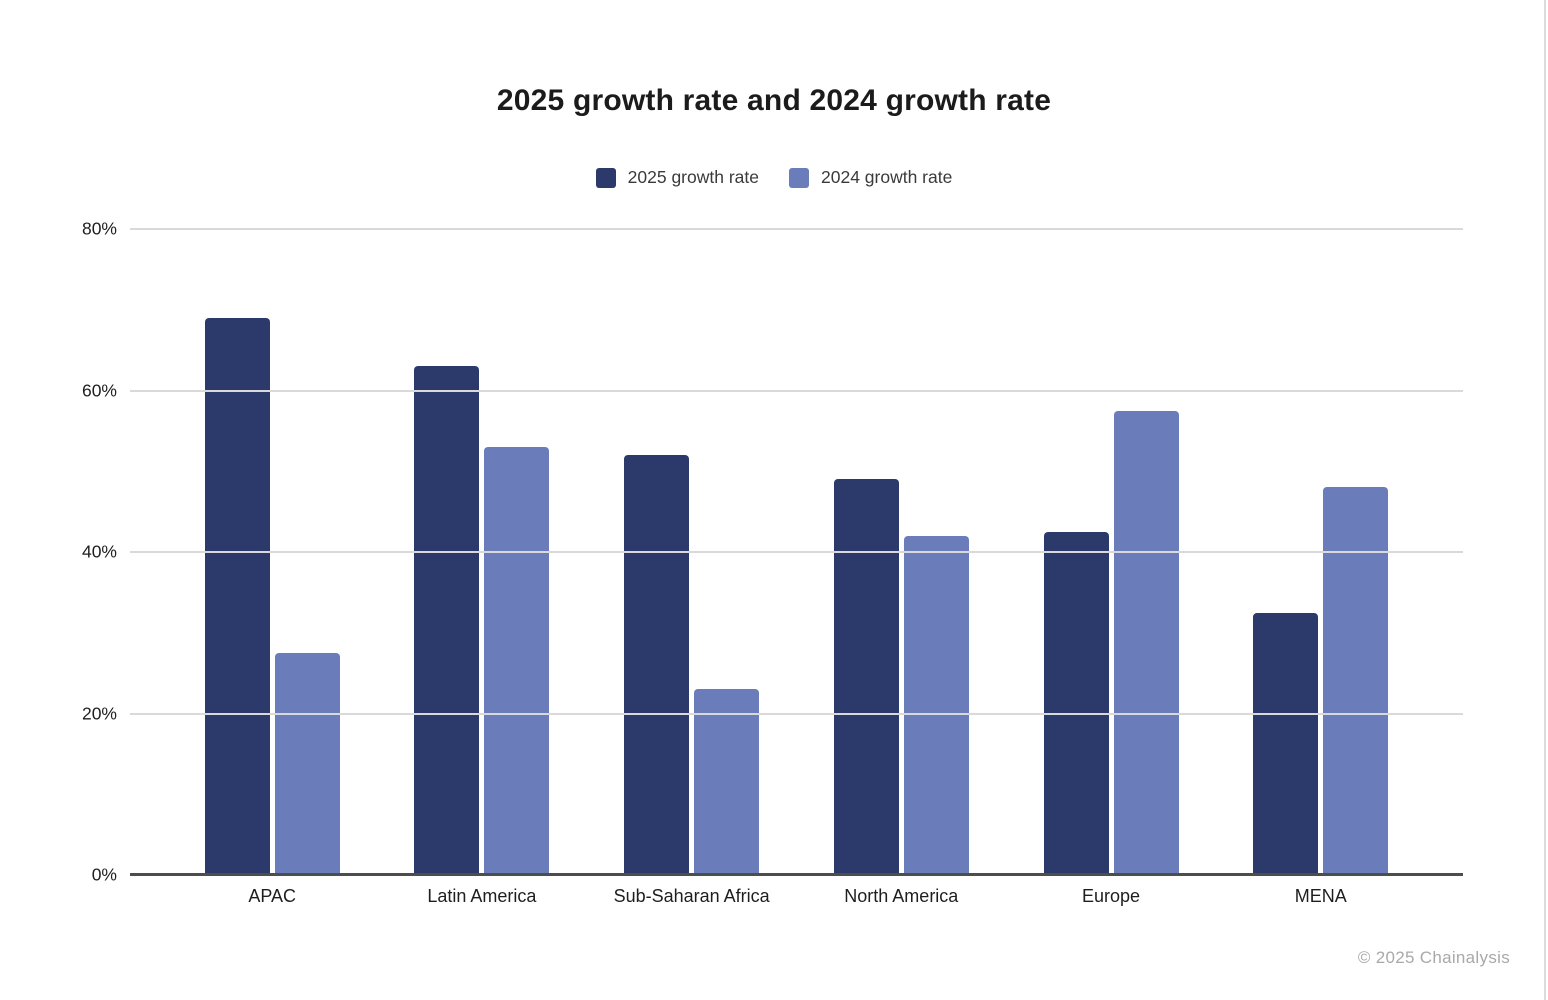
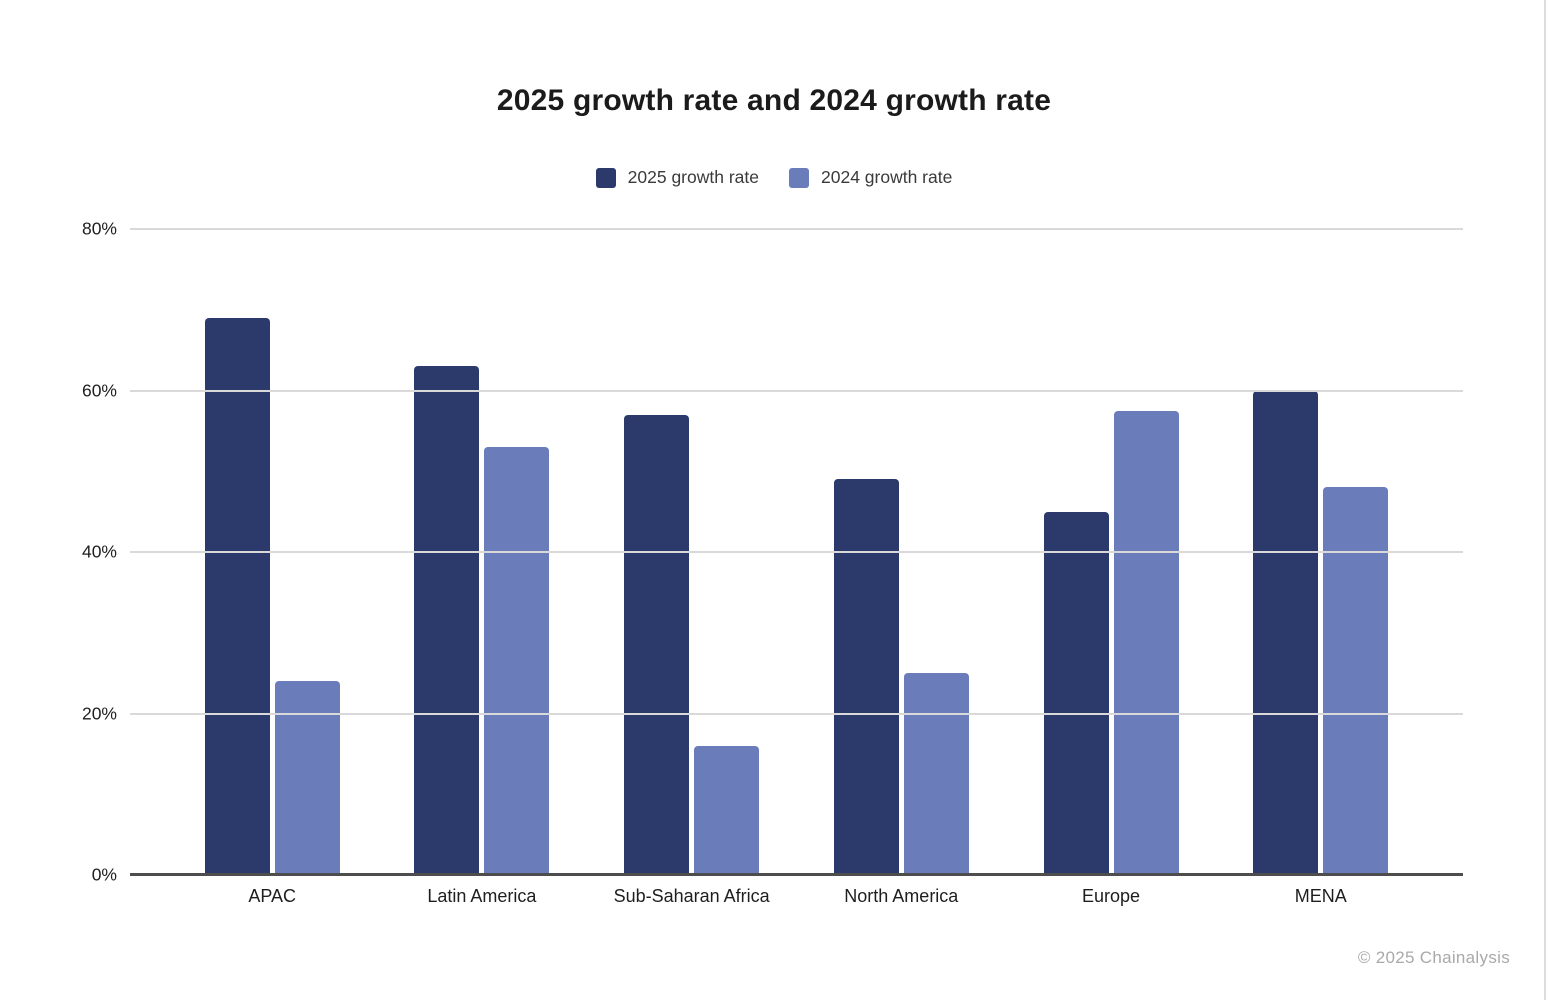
2024 growth rate/APAC: 28% -> 24%
2025 growth rate/Sub-Saharan Africa: 52% -> 57%
2024 growth rate/Sub-Saharan Africa: 23% -> 16%
2024 growth rate/North America: 42% -> 25%
2025 growth rate/Europe: 42% -> 45%
2025 growth rate/MENA: 32% -> 60%
